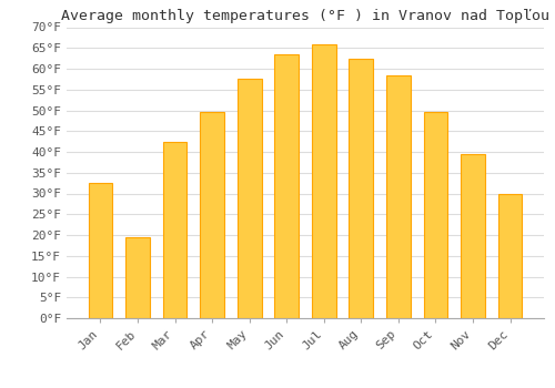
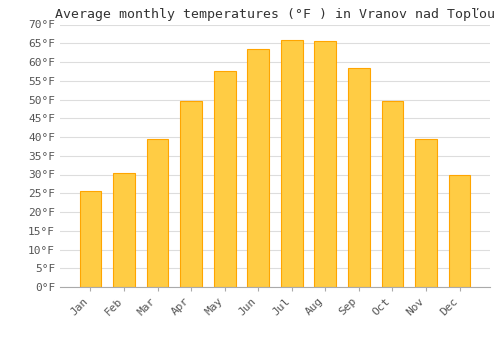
Jan: 32.5°F -> 25.5°F
Feb: 19.5°F -> 30.5°F
Mar: 42.5°F -> 39.5°F
Aug: 62.5°F -> 65.5°F
